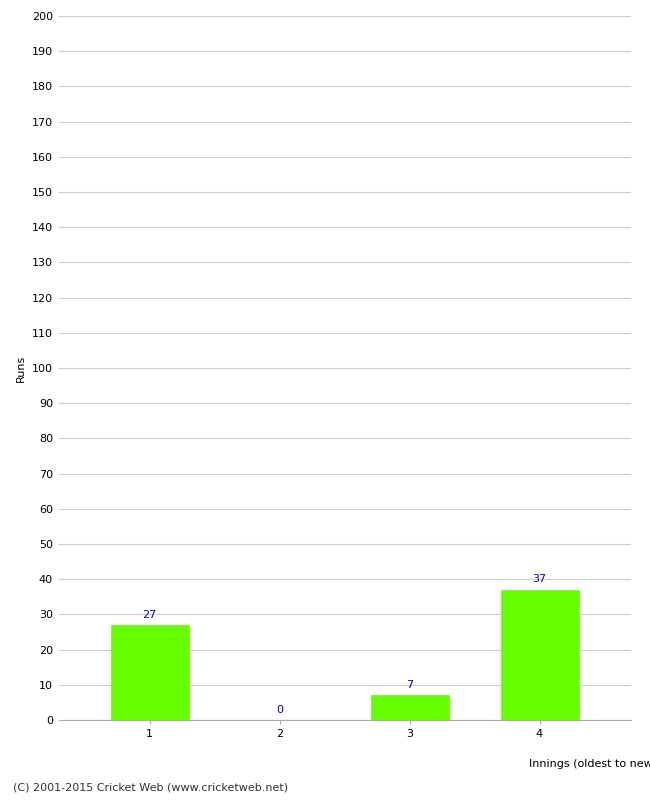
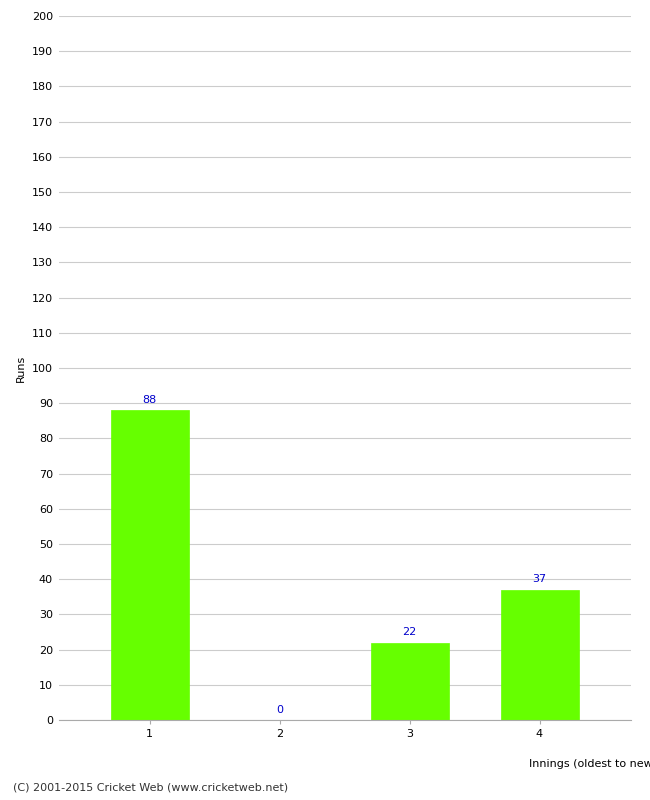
1: 27 -> 88
3: 7 -> 22
